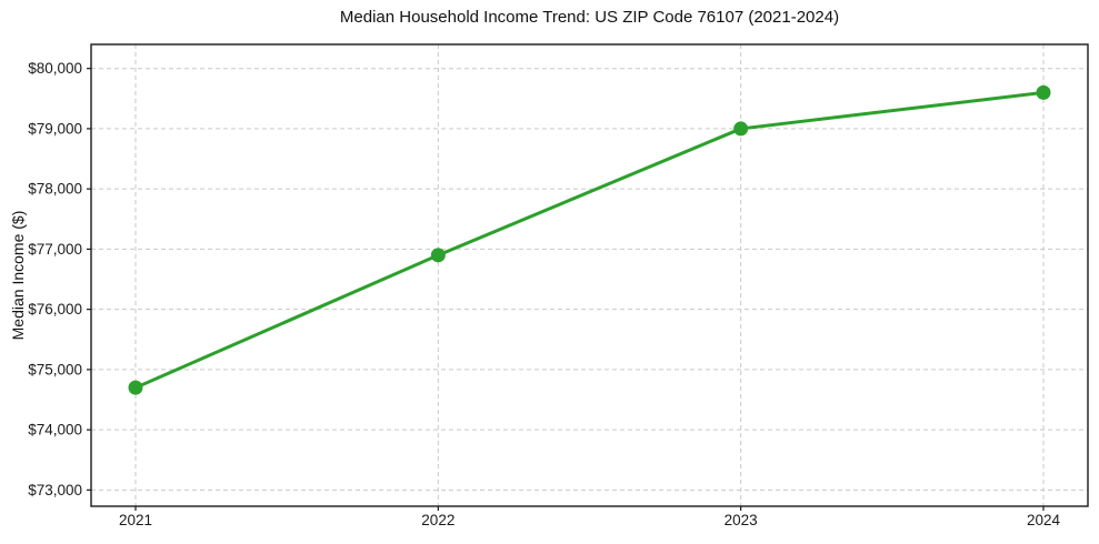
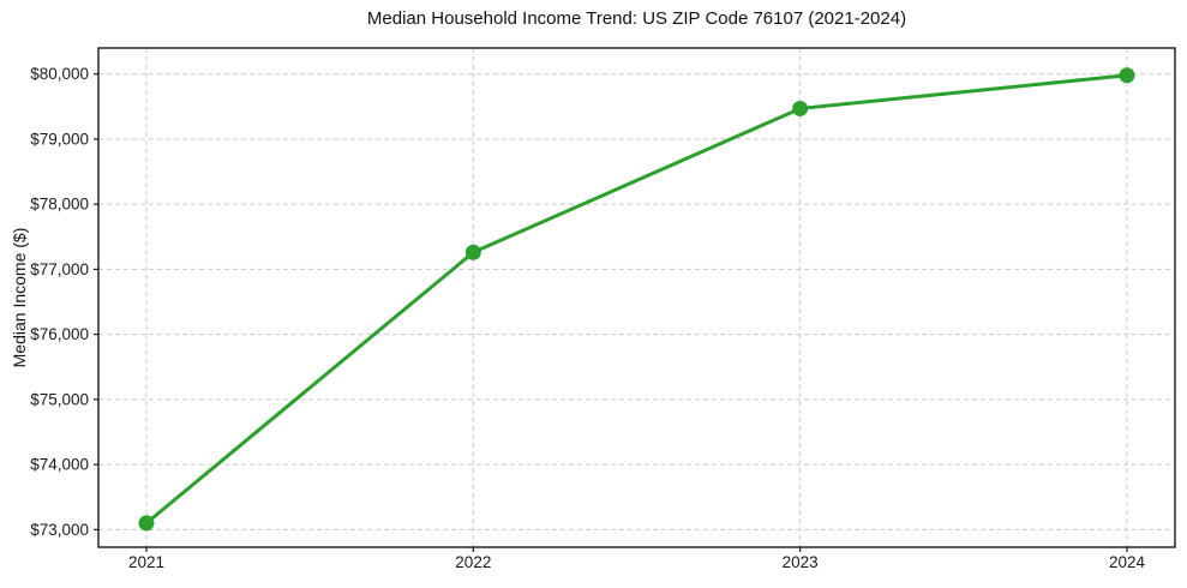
2021: $74700 -> $73100
2022: $76900 -> $77300
2023: $79000 -> $79500
2024: $79600 -> $80000
